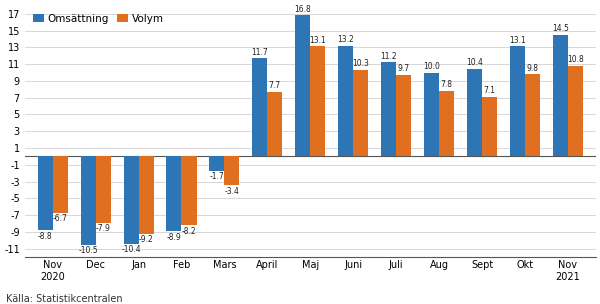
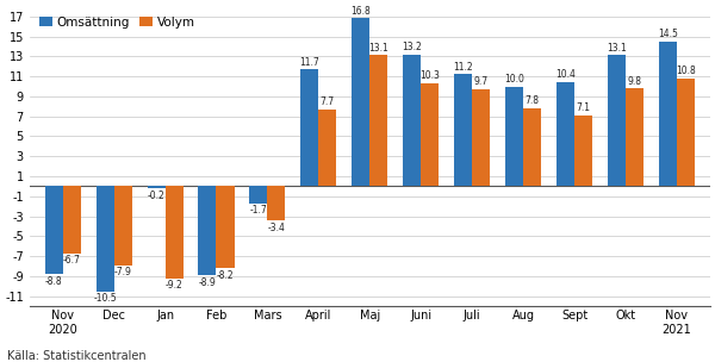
Omsättning/Jan: -10.4 -> -0.2
